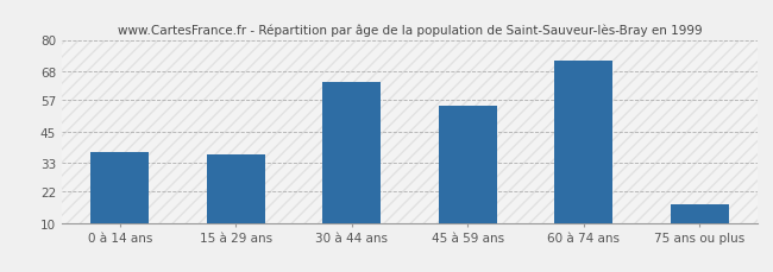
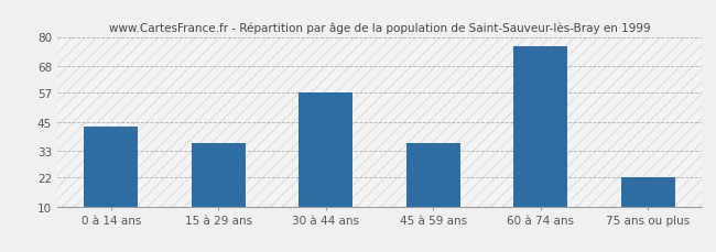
0 à 14 ans: 37 -> 43
30 à 44 ans: 64 -> 57
45 à 59 ans: 55 -> 36
60 à 74 ans: 72 -> 76
75 ans ou plus: 17 -> 22
